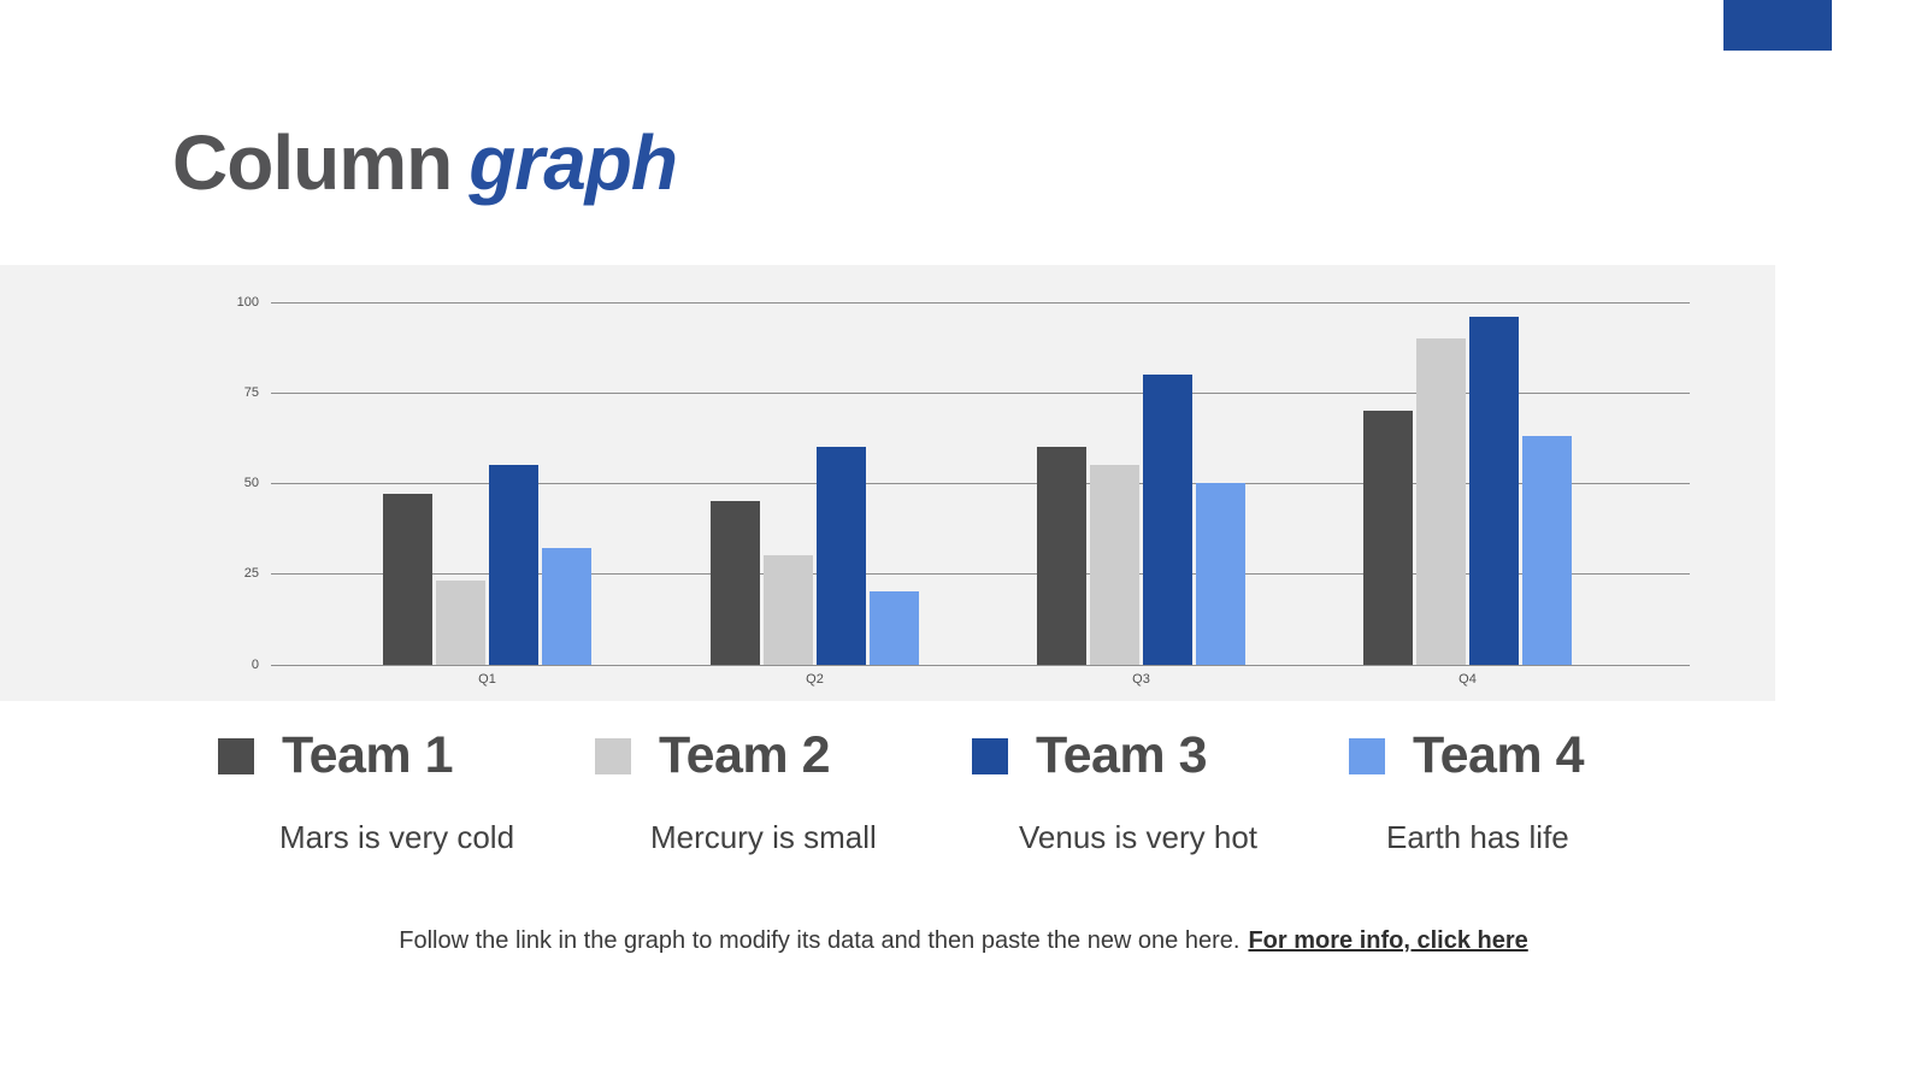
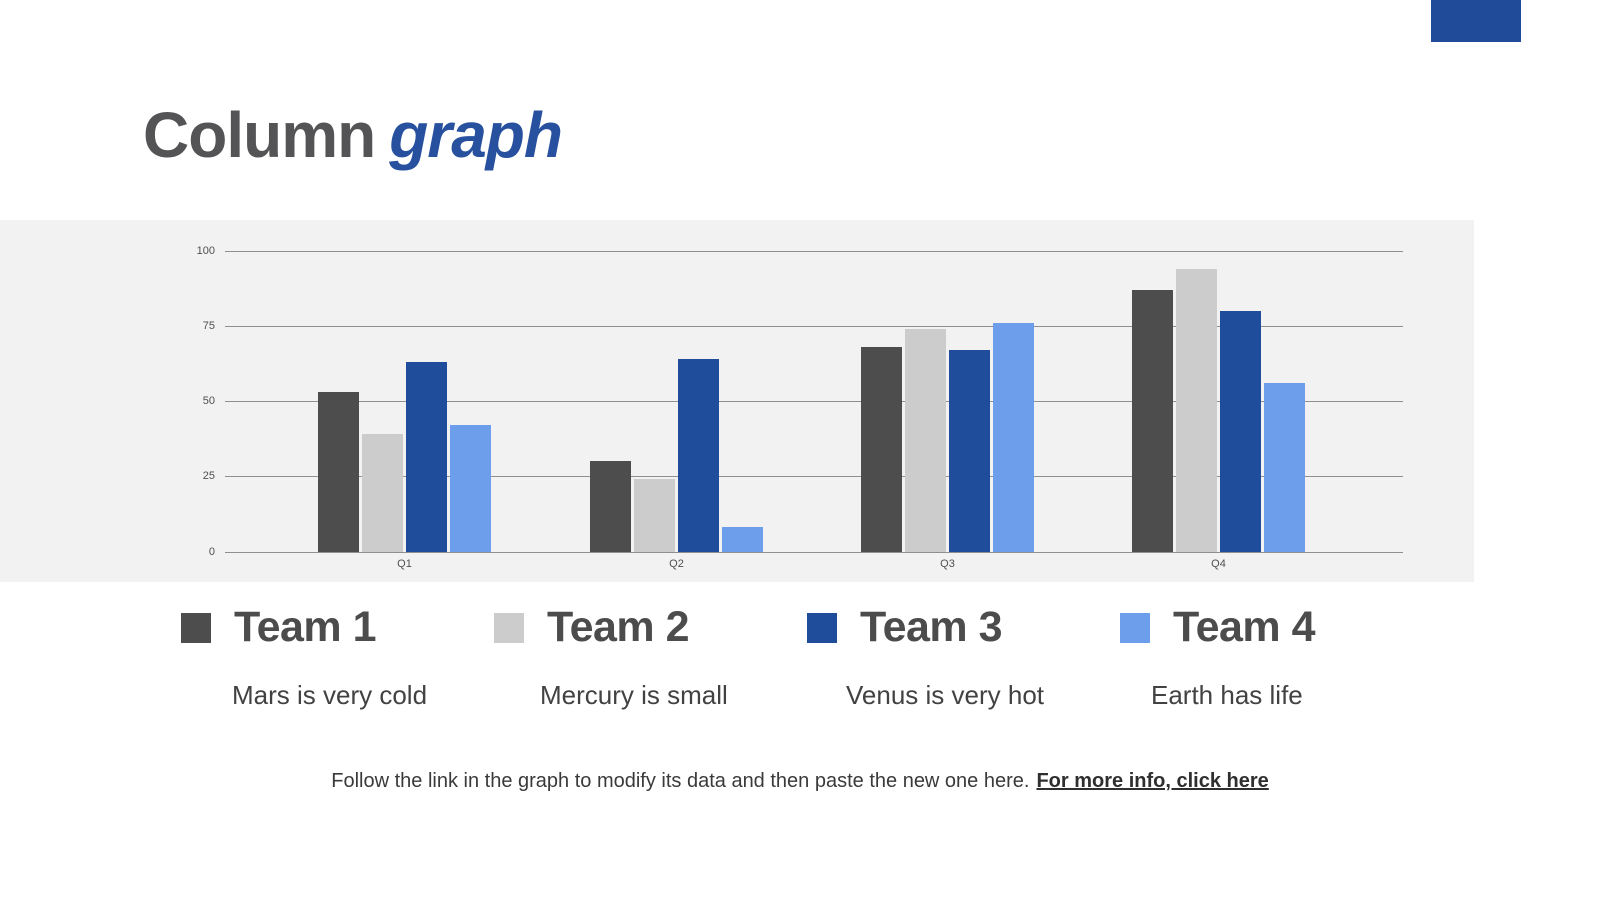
Team 1/Q1: 47 -> 53
Team 2/Q1: 23 -> 39
Team 3/Q1: 55 -> 63
Team 4/Q1: 32 -> 42
Team 1/Q2: 45 -> 30
Team 2/Q2: 30 -> 24
Team 3/Q2: 60 -> 64
Team 4/Q2: 20 -> 8
Team 1/Q3: 60 -> 68
Team 2/Q3: 55 -> 74
Team 3/Q3: 80 -> 67
Team 4/Q3: 50 -> 76
Team 1/Q4: 70 -> 87
Team 2/Q4: 90 -> 94
Team 3/Q4: 96 -> 80
Team 4/Q4: 63 -> 56
